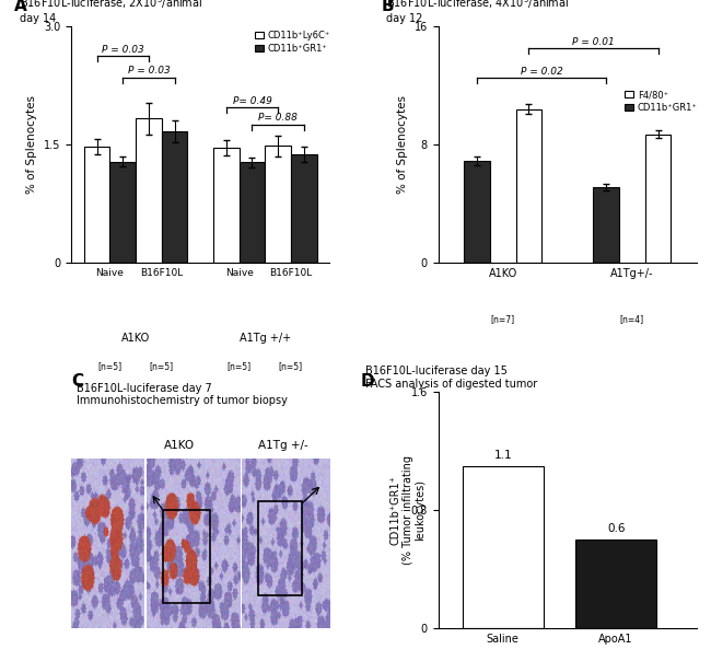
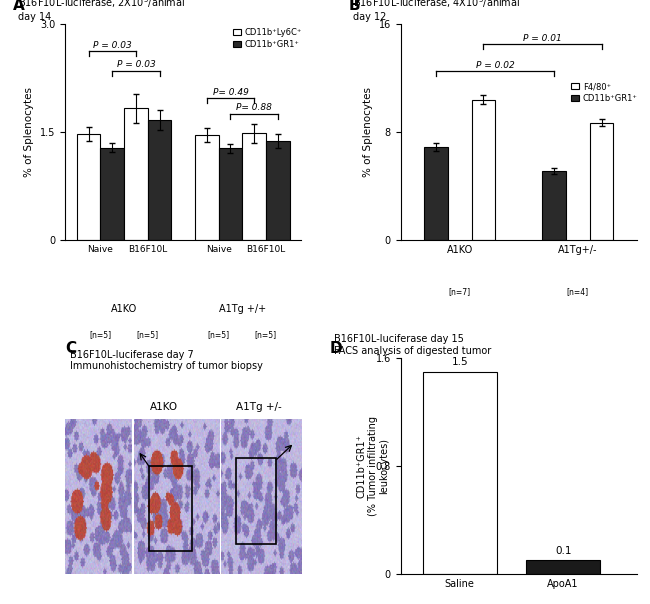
B16F10L-luciferase day 15 FACS analysis of digested tumor/Saline: 1.1 -> 1.5
B16F10L-luciferase day 15 FACS analysis of digested tumor/ApoA1: 0.6 -> 0.1
